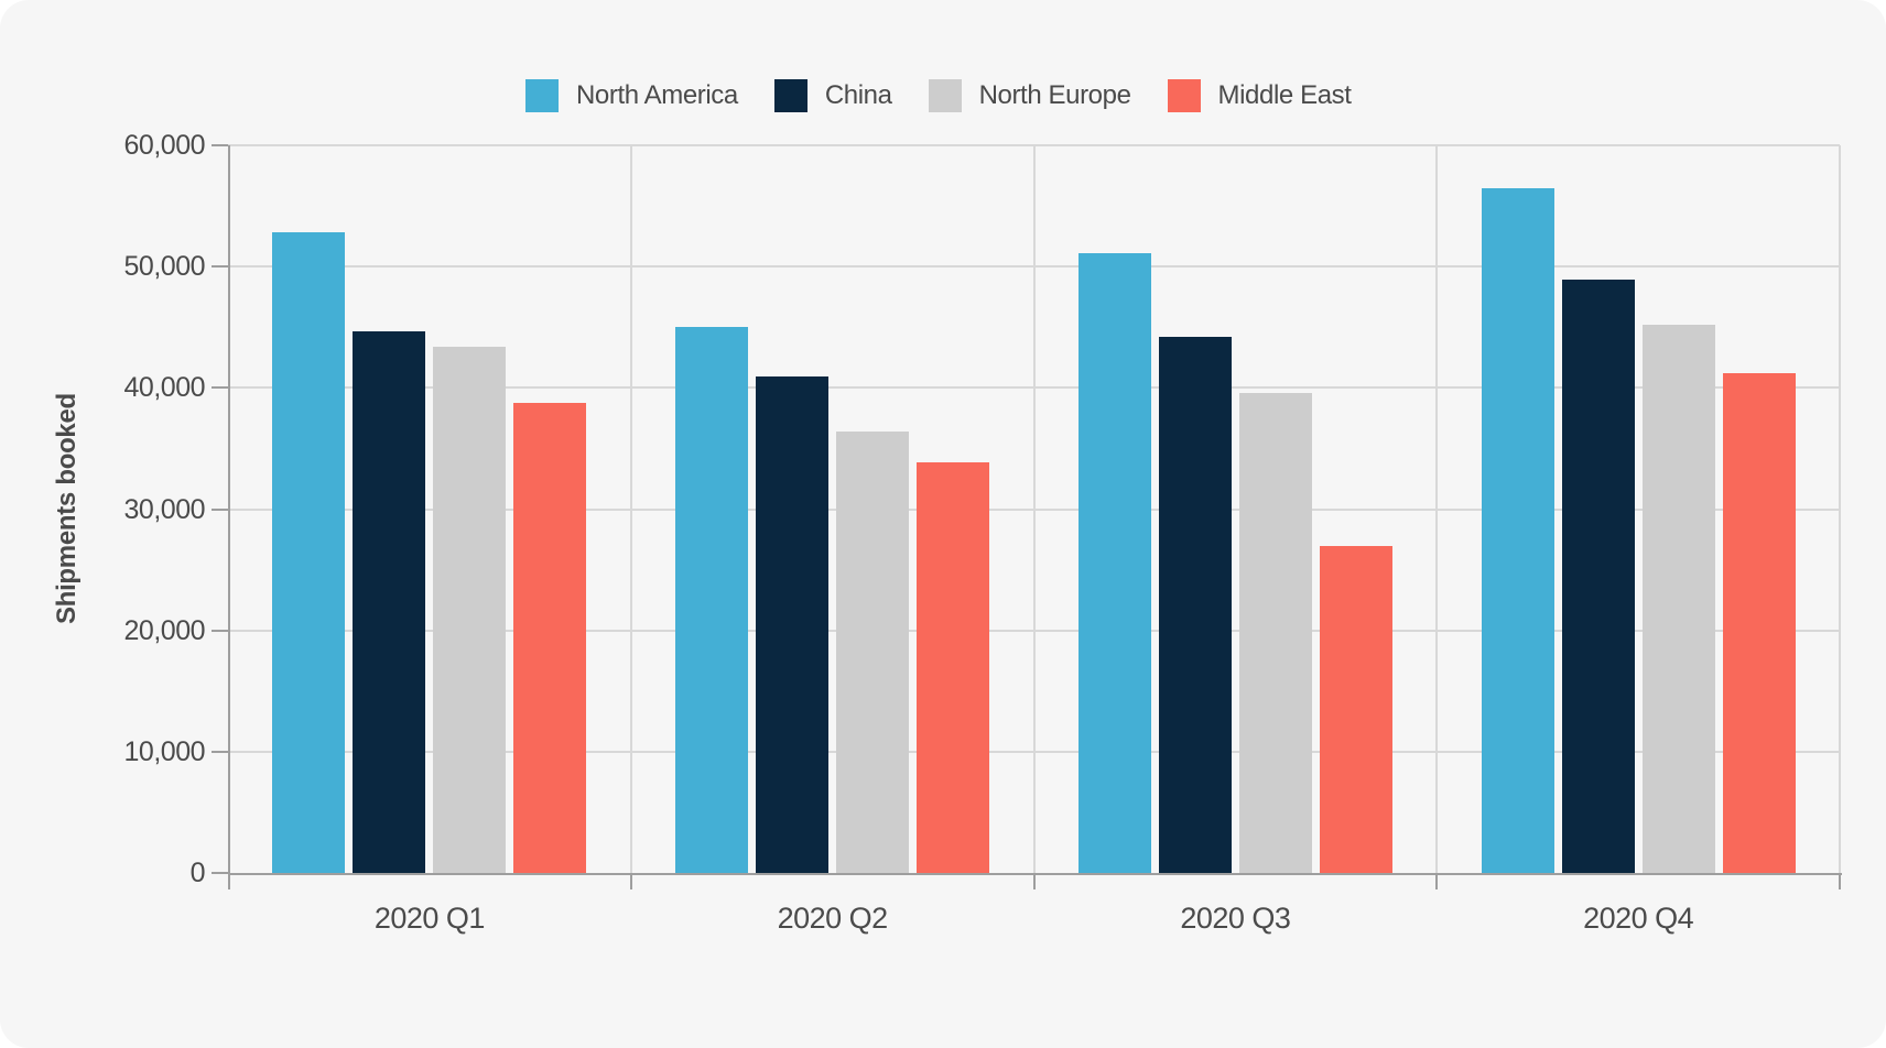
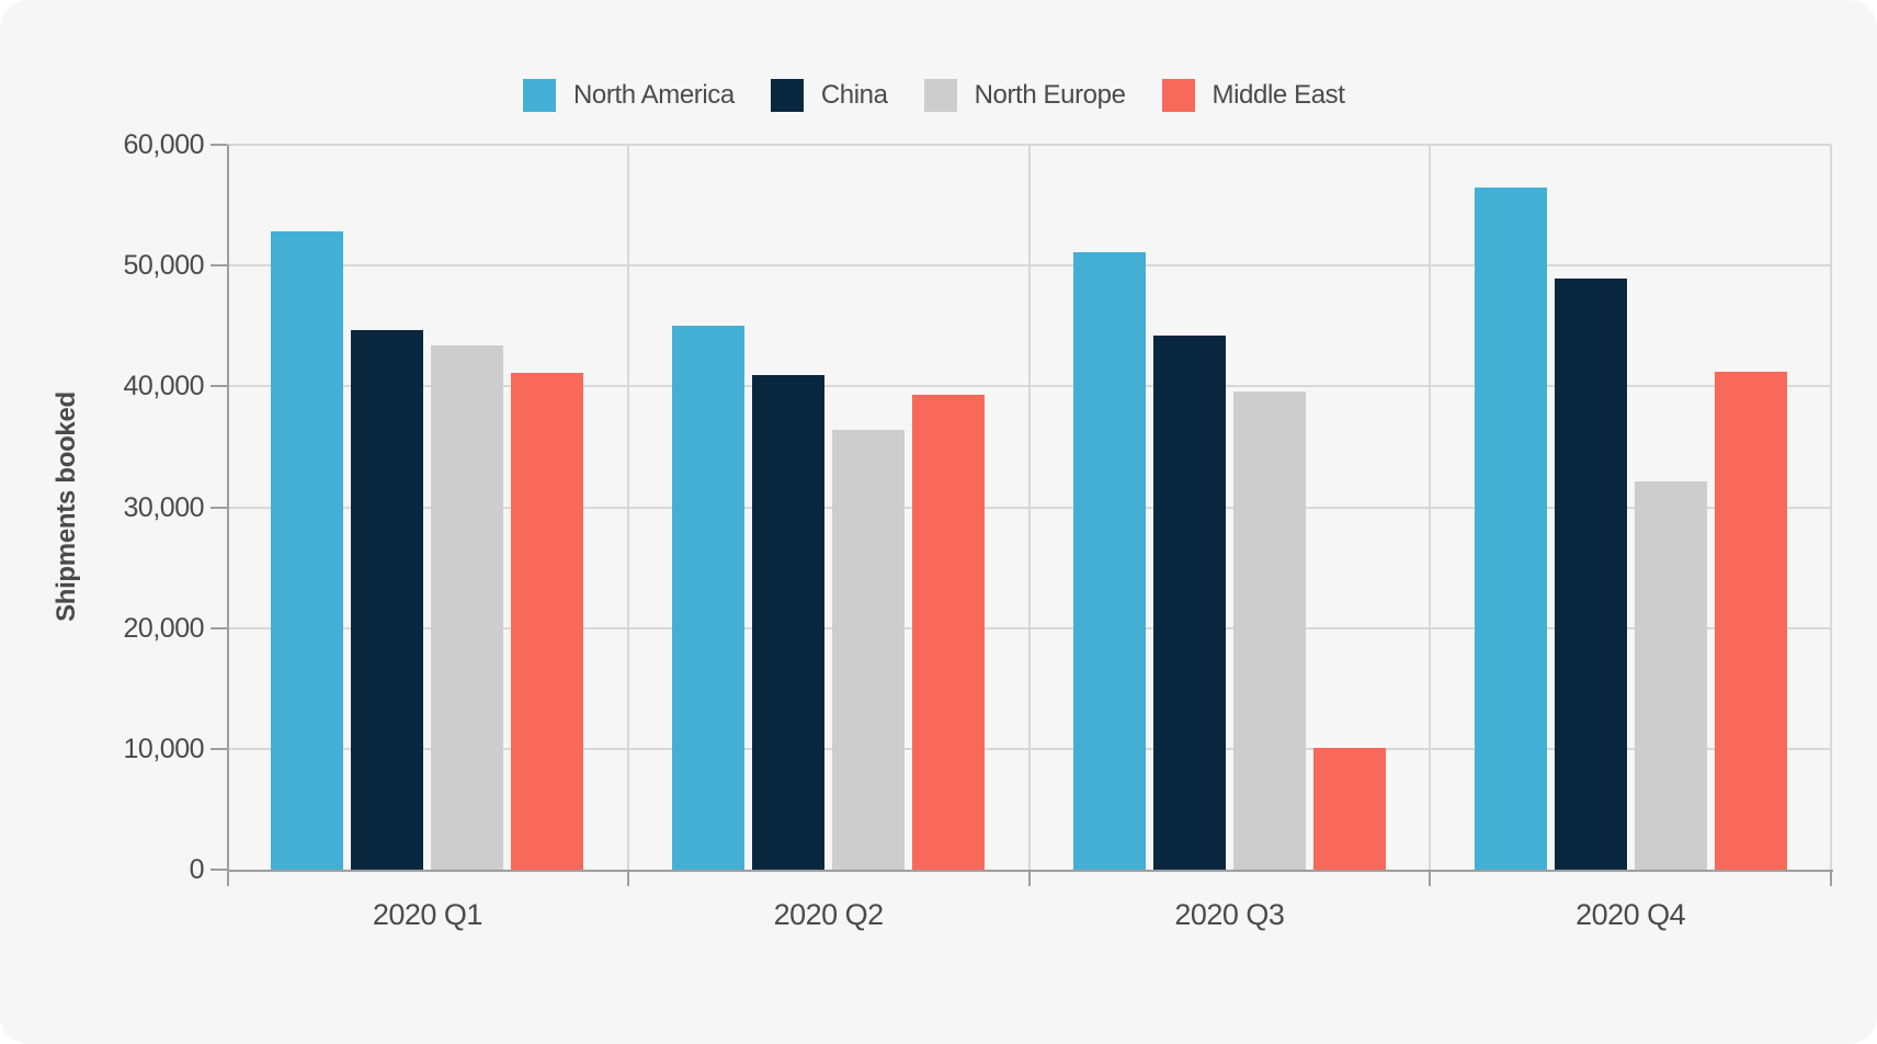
Middle East/2020 Q1: 38800 -> 41100
Middle East/2020 Q2: 33900 -> 39300
Middle East/2020 Q3: 27000 -> 10100
North Europe/2020 Q4: 45200 -> 32100
